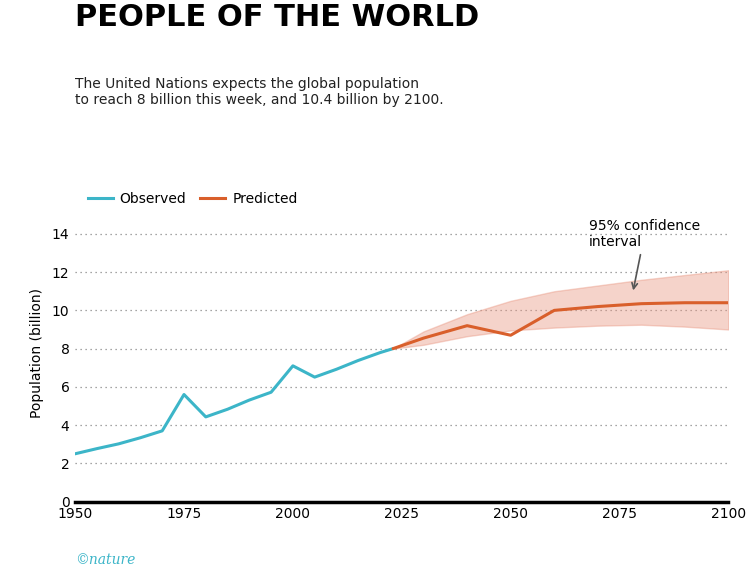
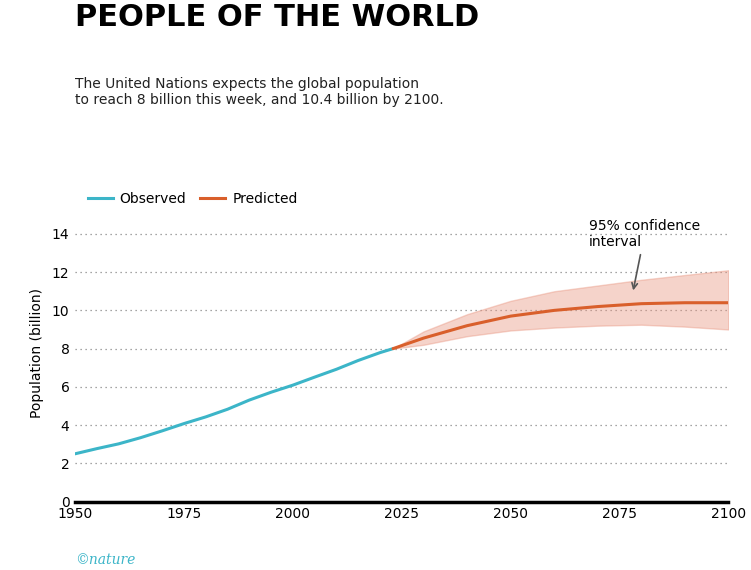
Observed/1975: 5.6 -> 4.1
Observed/2000: 7.1 -> 6.1
Predicted/2050: 8.7 -> 9.7
